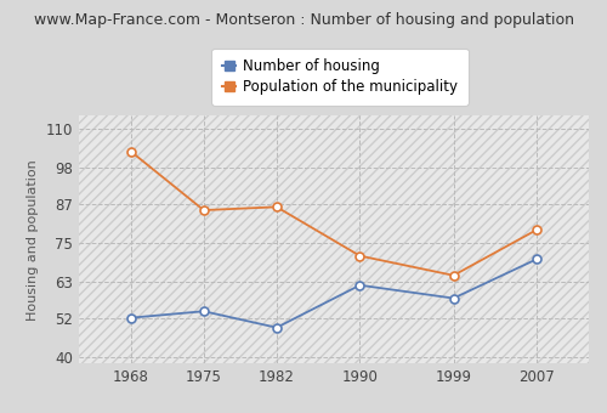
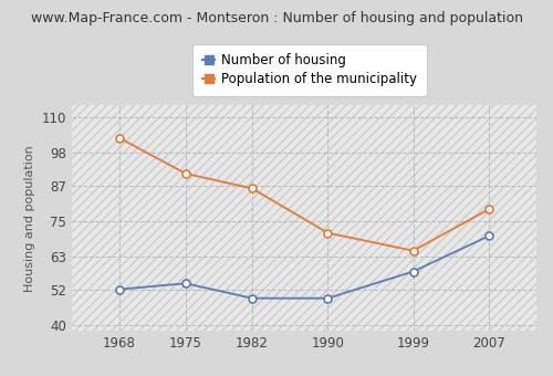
Population of the municipality/1975: 85 -> 91
Number of housing/1990: 62 -> 49
